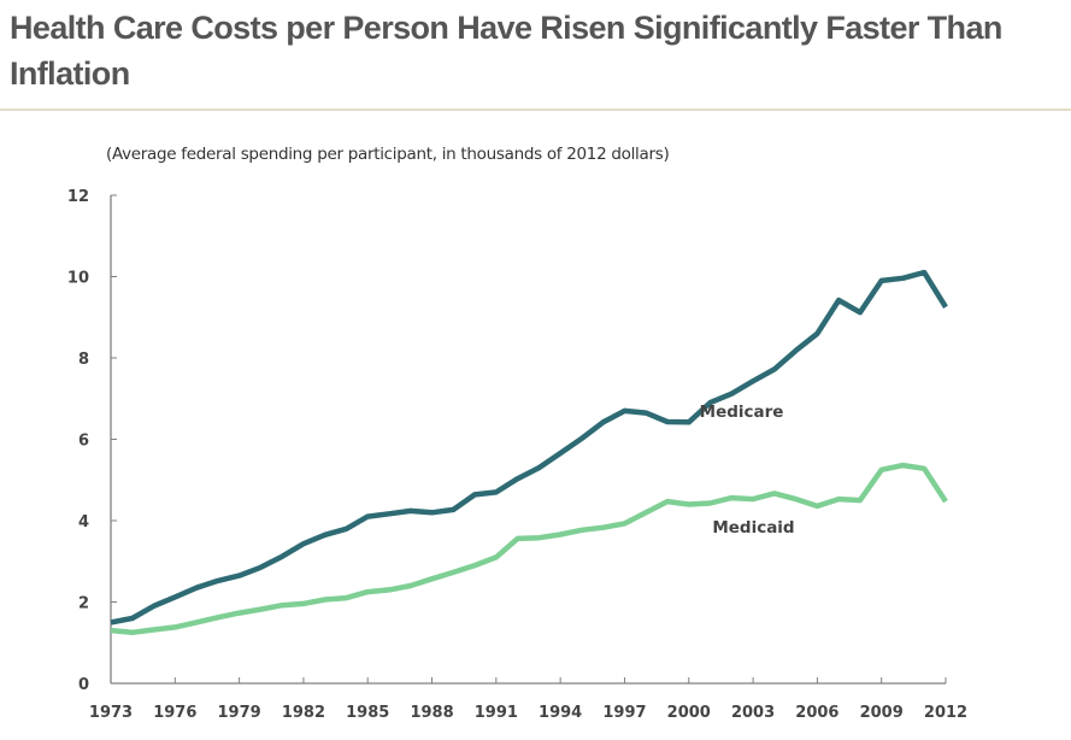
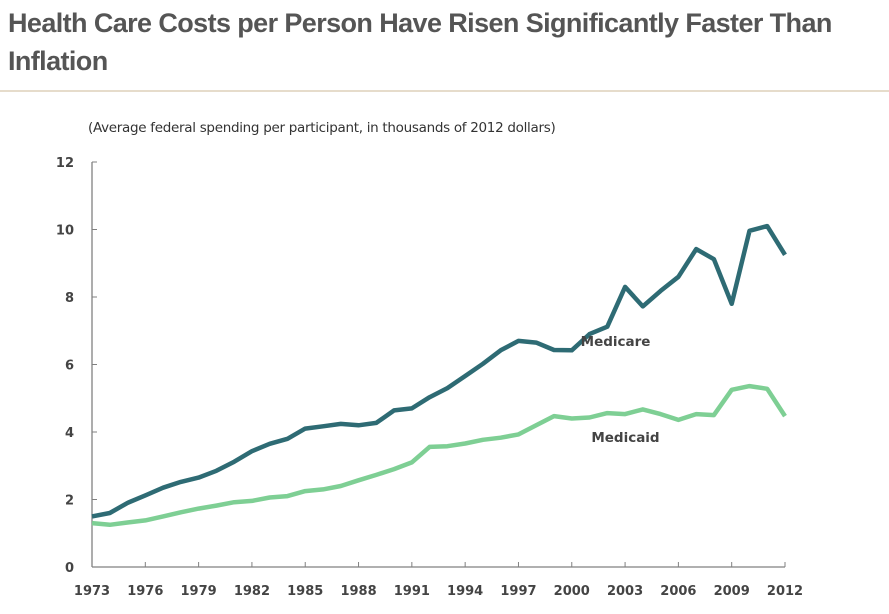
Medicare/2003: 7.4 -> 8.3
Medicare/2009: 9.9 -> 7.8
